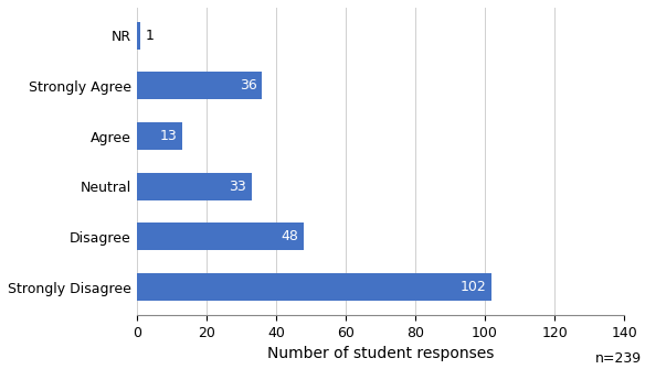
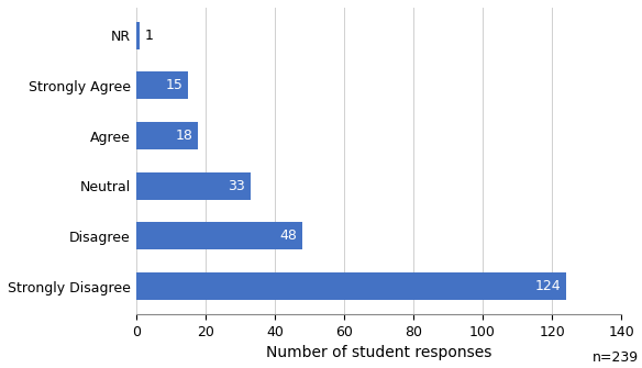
Strongly Agree: 36 -> 15
Agree: 13 -> 18
Strongly Disagree: 102 -> 124
